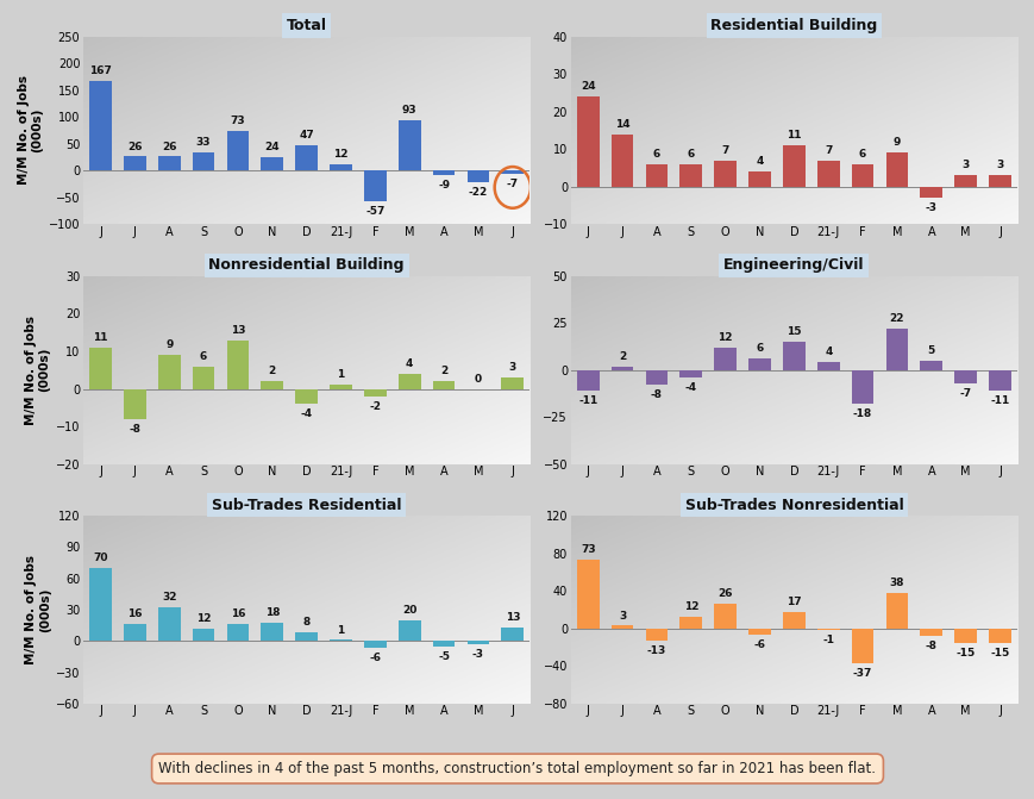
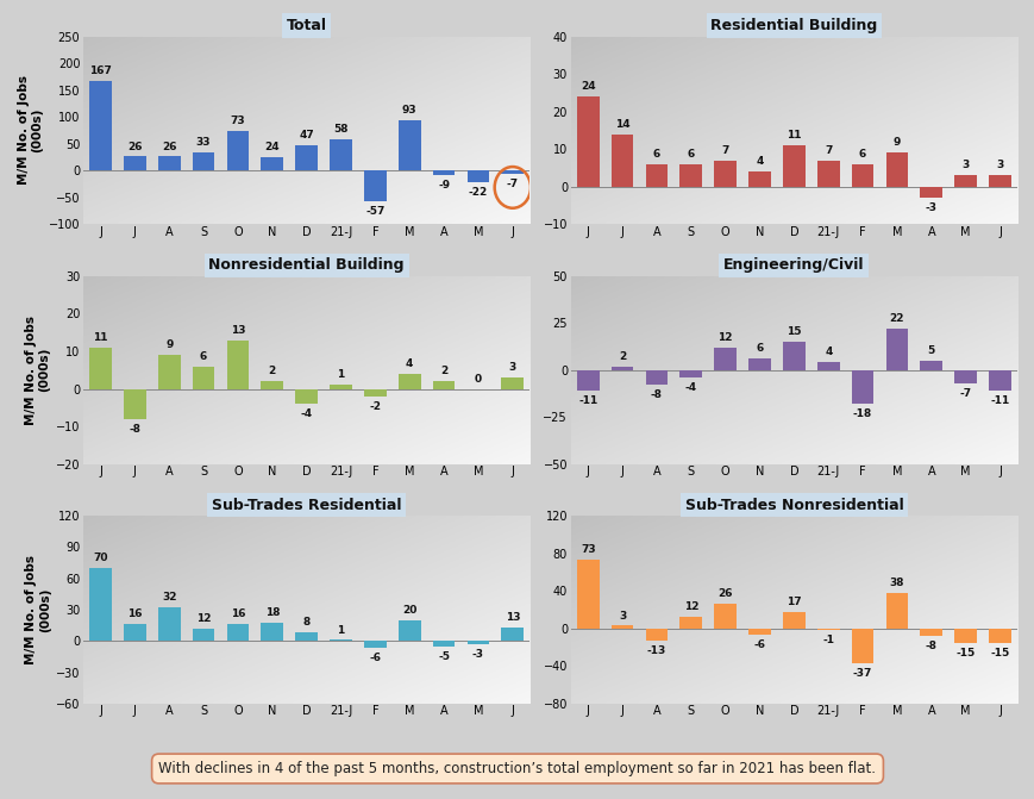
Total/21-J: 12 -> 58
